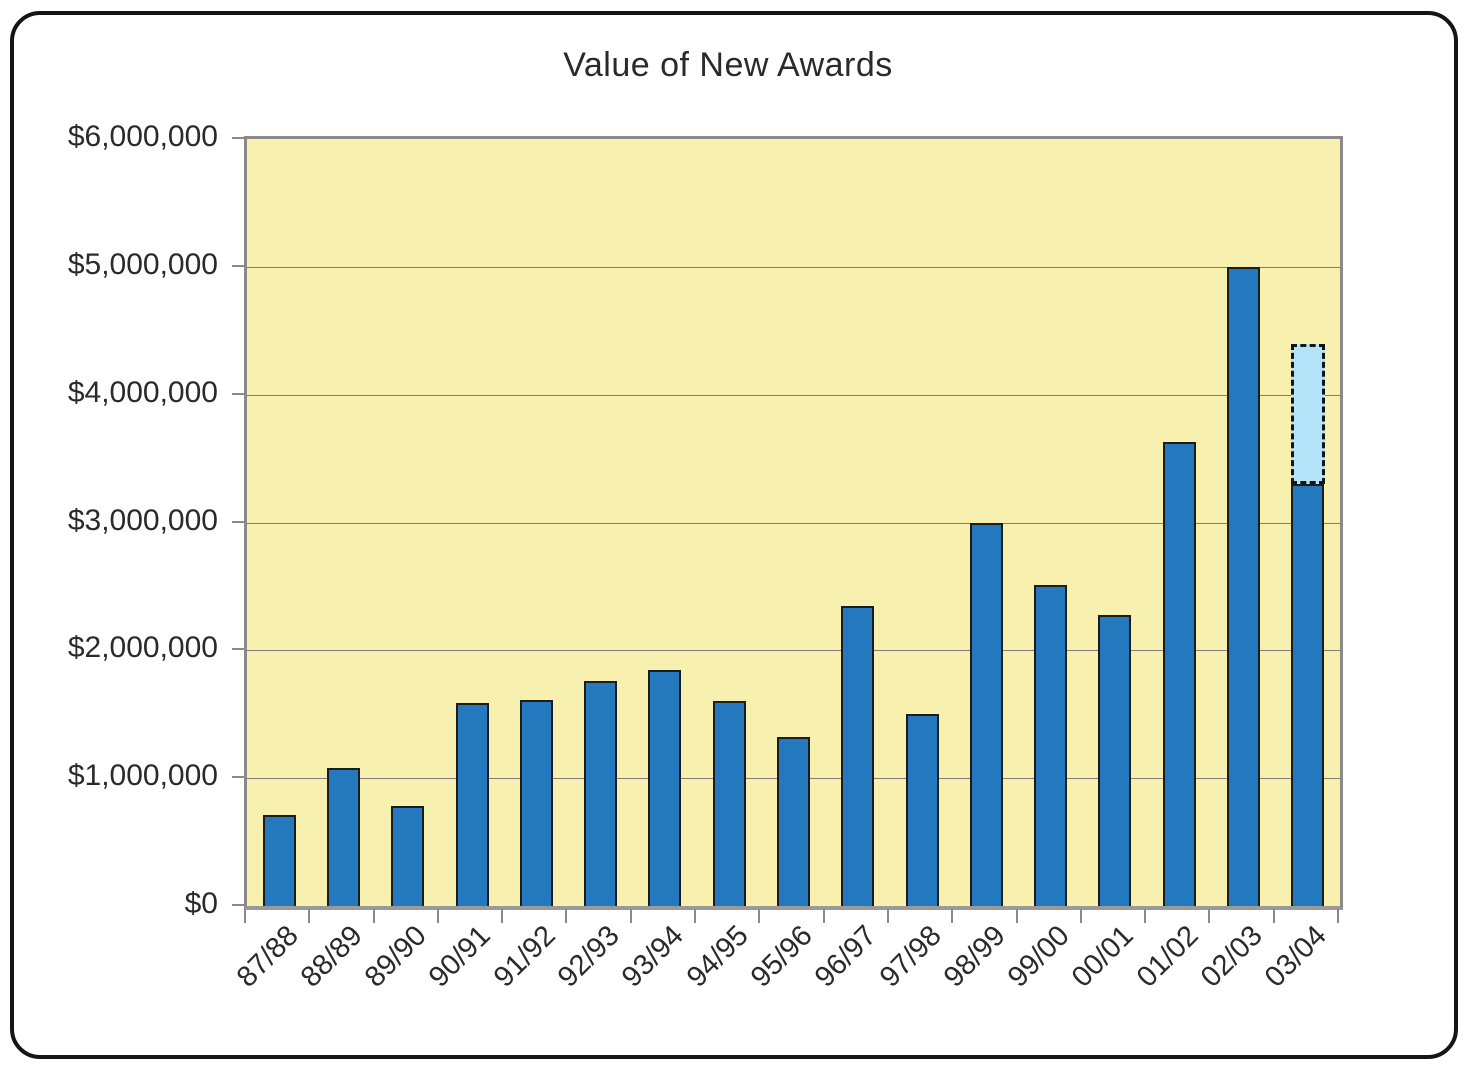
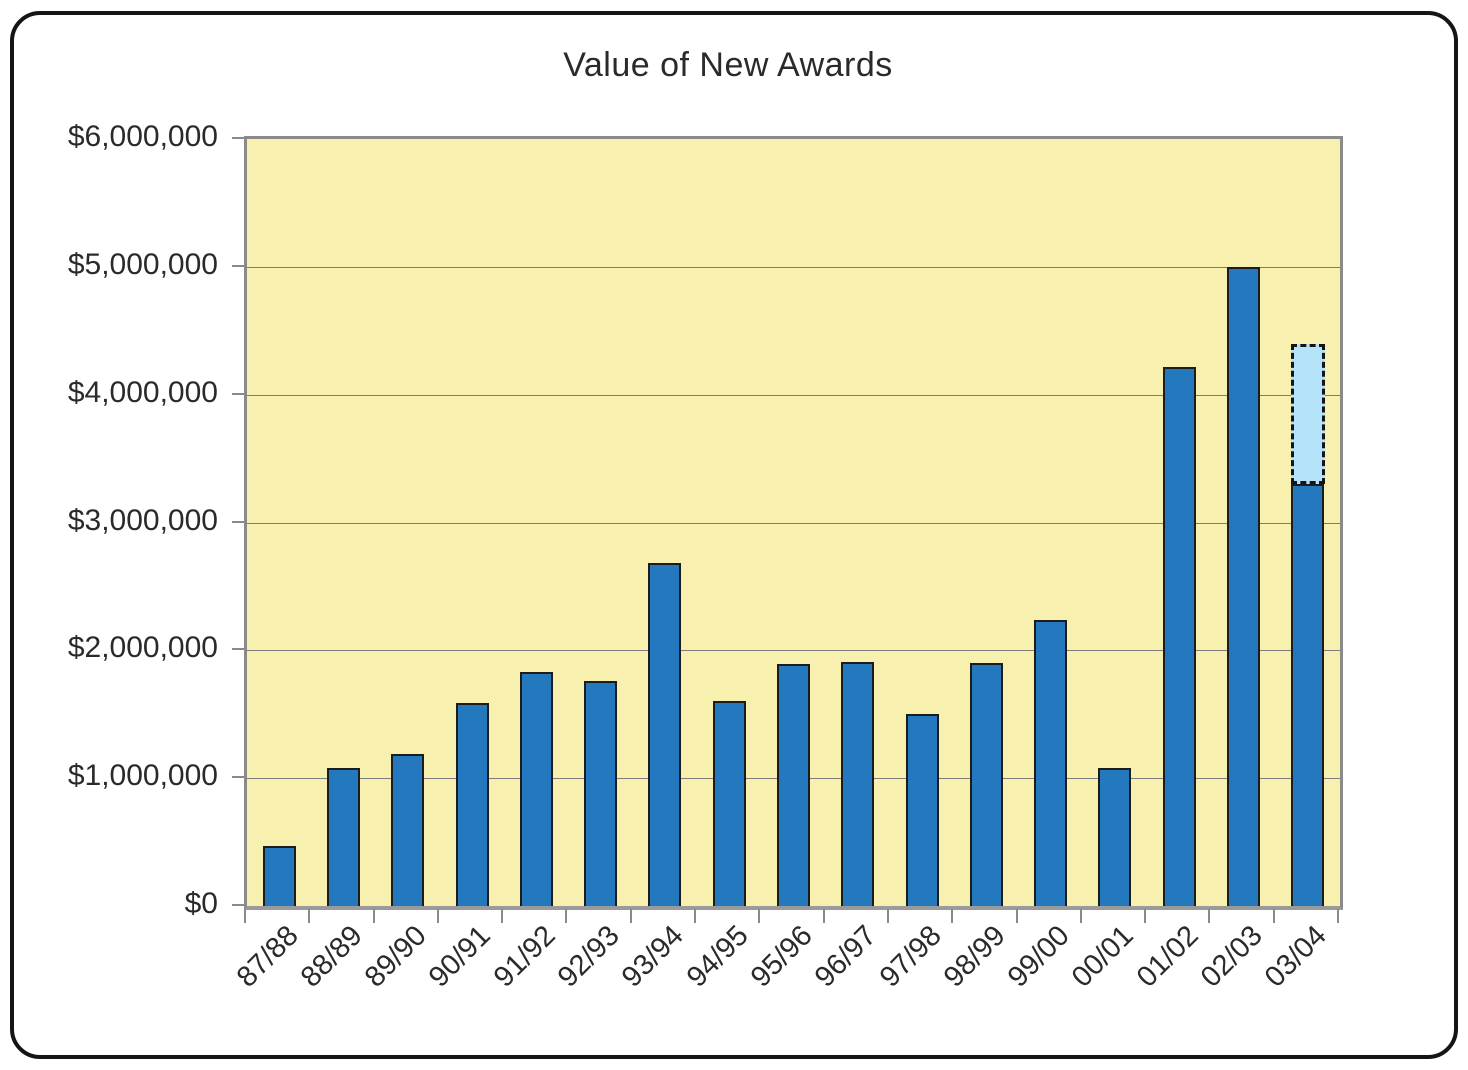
87/88: $710000 -> $470000
89/90: $780000 -> $1190000
91/92: $1610000 -> $1830000
93/94: $1850000 -> $2680000
95/96: $1320000 -> $1890000
96/97: $2350000 -> $1910000
98/99: $3000000 -> $1900000
99/00: $2510000 -> $2240000
00/01: $2280000 -> $1080000
01/02: $3630000 -> $4220000
